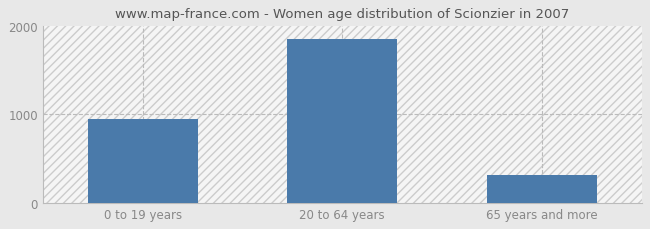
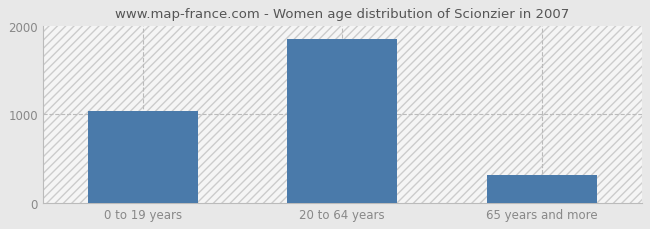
0 to 19 years: 950 -> 1040
